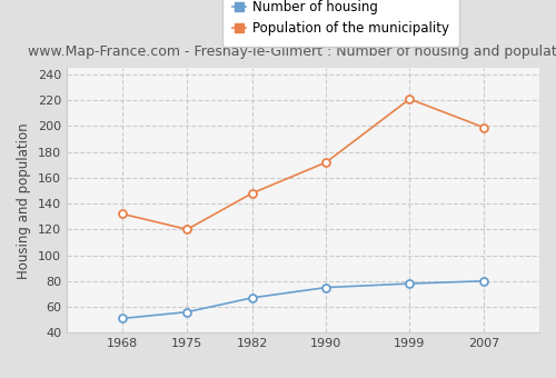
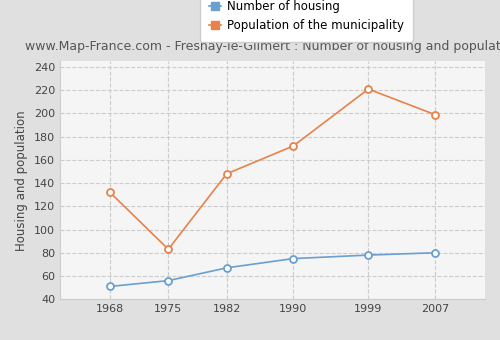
Population of the municipality/1975: 120 -> 83
